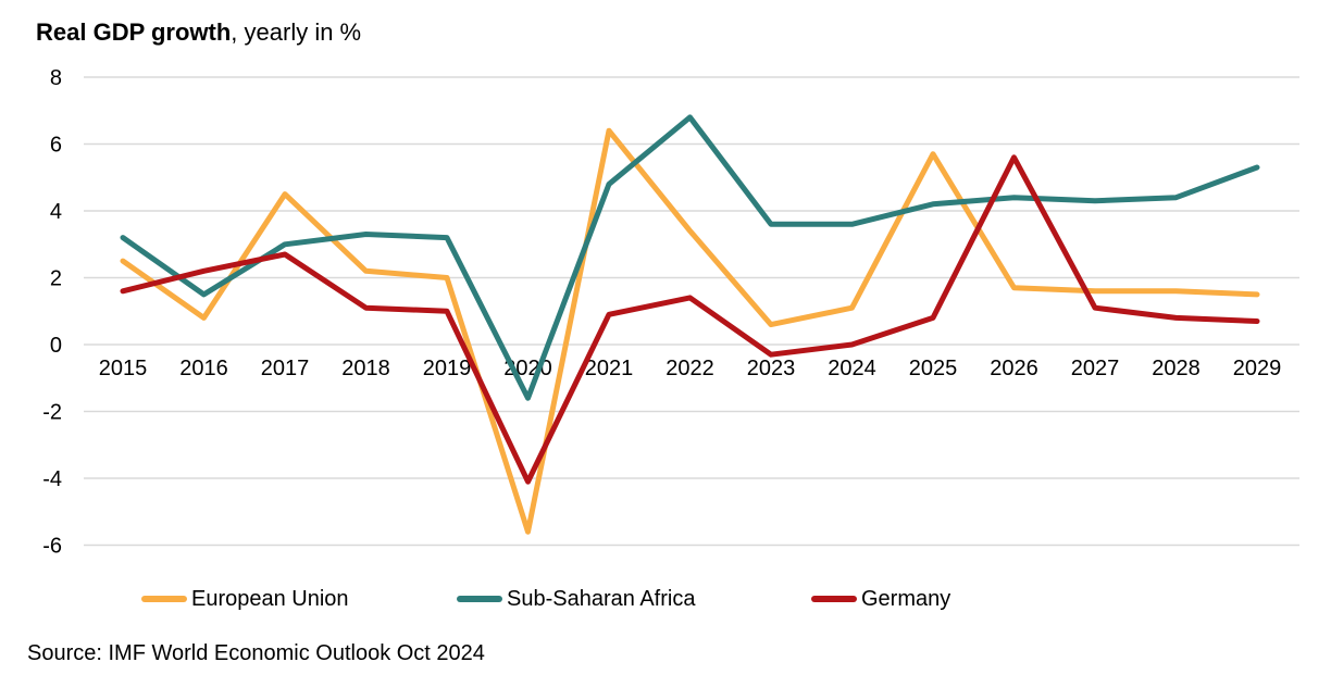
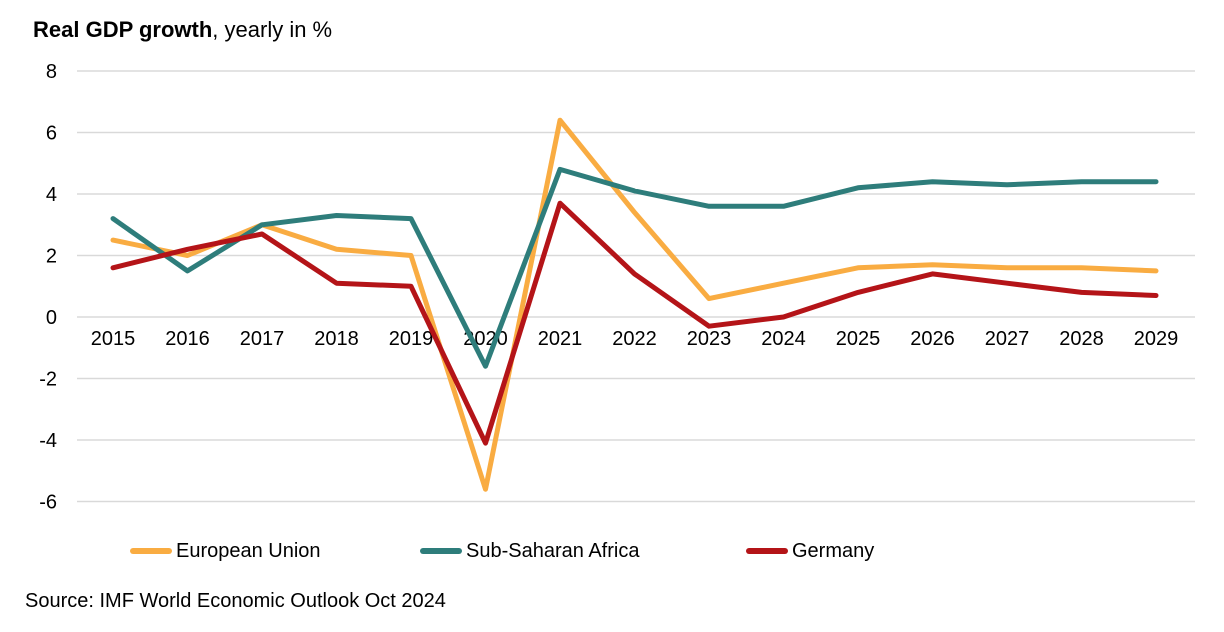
European Union/2016: 0.8 -> 2.0
European Union/2017: 4.5 -> 3.0
Germany/2021: 0.9 -> 3.7
Sub-Saharan Africa/2022: 6.8 -> 4.1
European Union/2025: 5.7 -> 1.6
Germany/2026: 5.6 -> 1.4
Sub-Saharan Africa/2029: 5.3 -> 4.4
